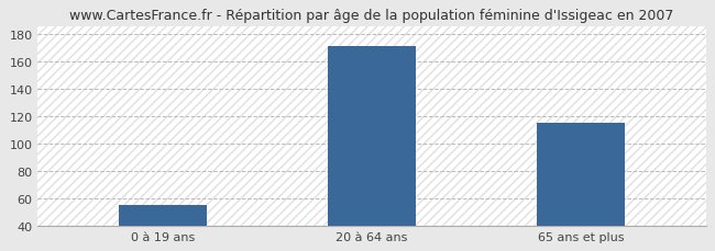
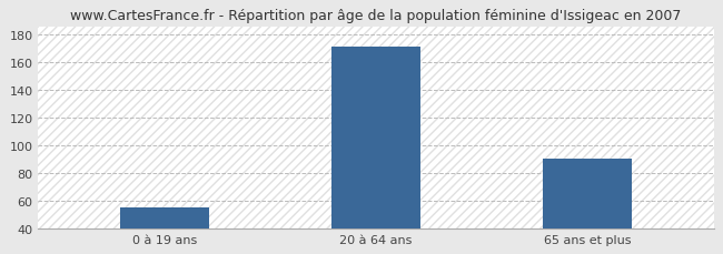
65 ans et plus: 115 -> 90
